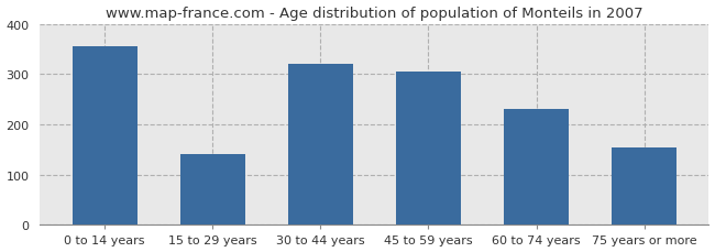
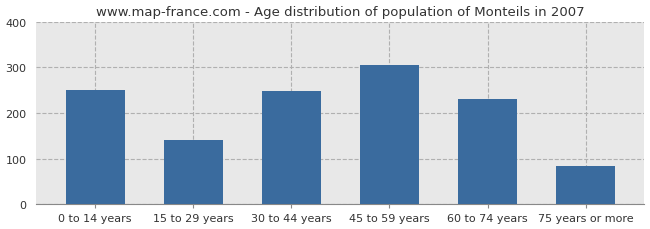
0 to 14 years: 355 -> 250
30 to 44 years: 320 -> 247
75 years or more: 155 -> 85
